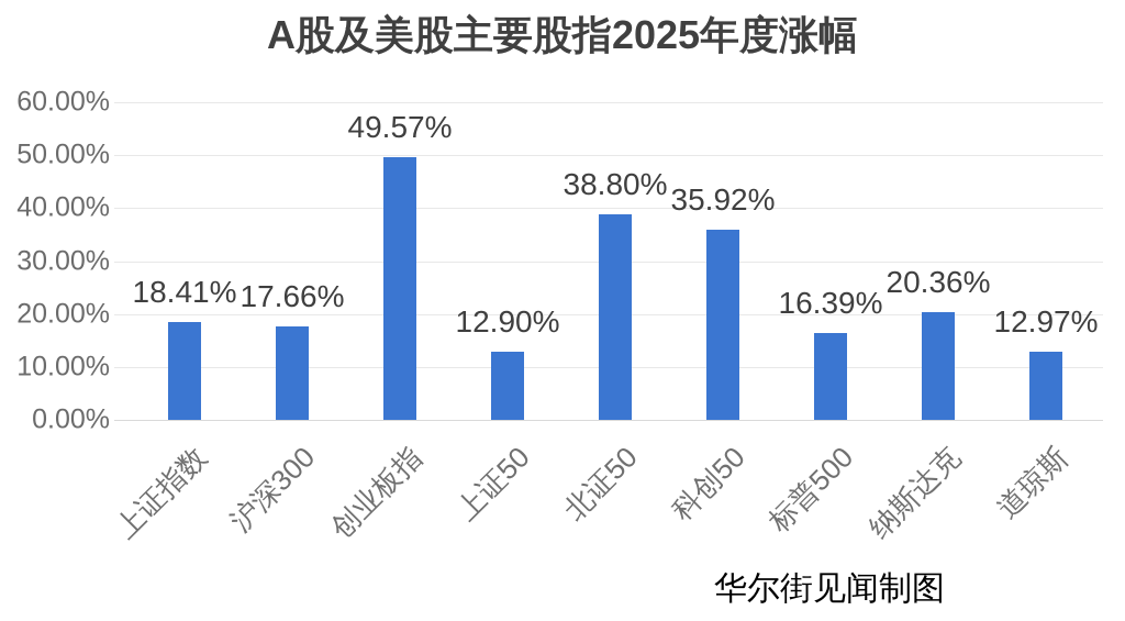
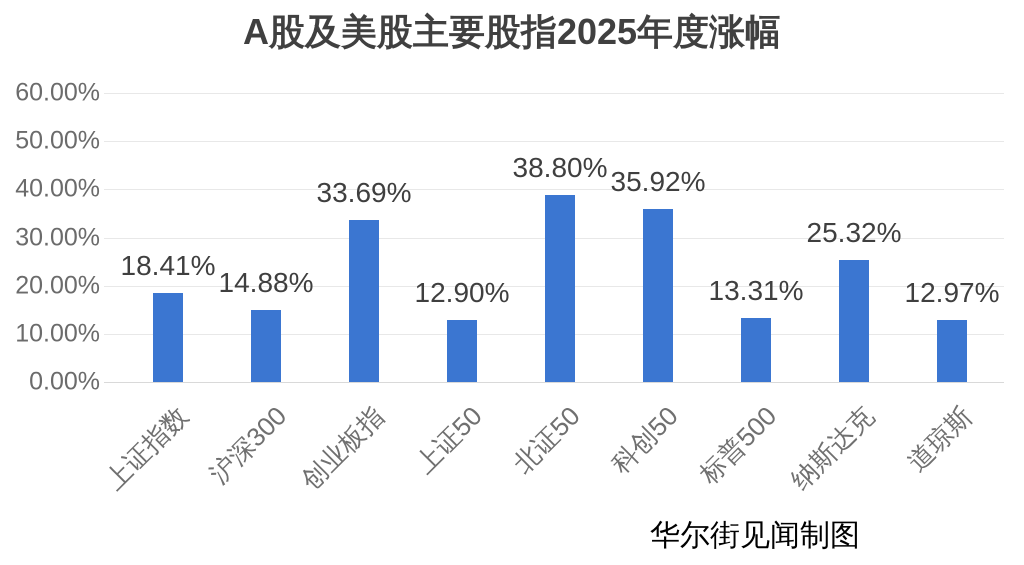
沪深300: 17.66% -> 14.88%
创业板指: 49.57% -> 33.69%
标普500: 16.39% -> 13.31%
纳斯达克: 20.36% -> 25.32%
